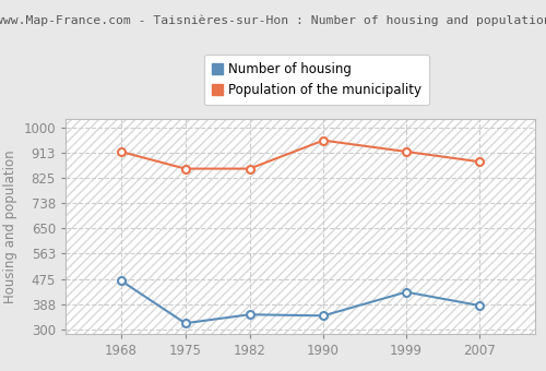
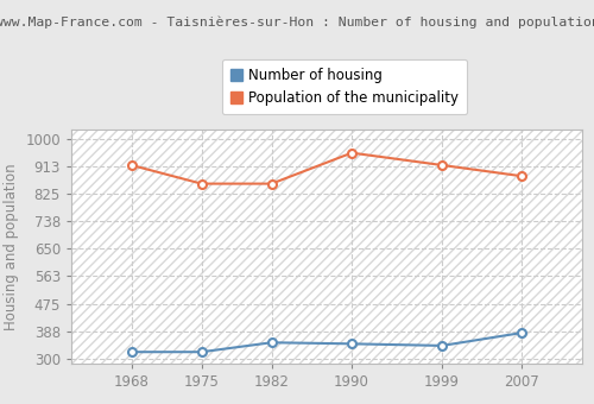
Number of housing/1968: 470 -> 322
Number of housing/1999: 430 -> 342
